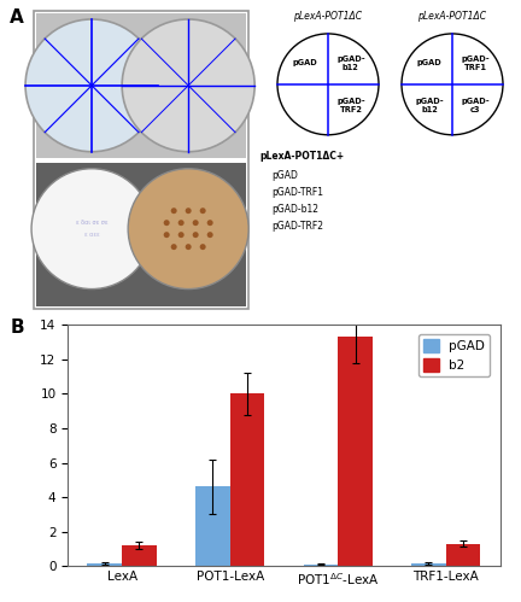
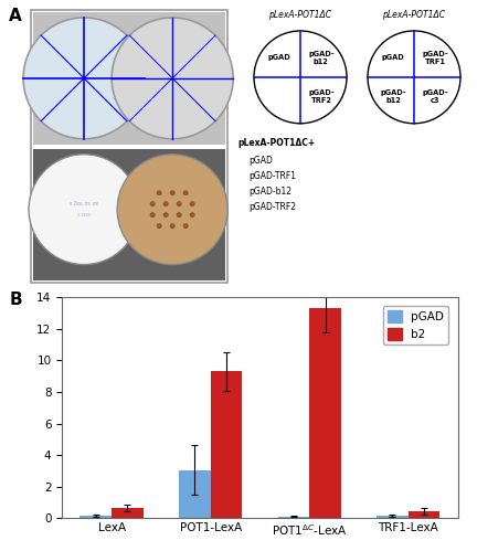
b2/LexA: 1.2 -> 0.7
pGAD/POT1-LexA: 4.6 -> 3.0
b2/POT1-LexA: 10.0 -> 9.3
b2/TRF1-LexA: 1.3 -> 0.4
